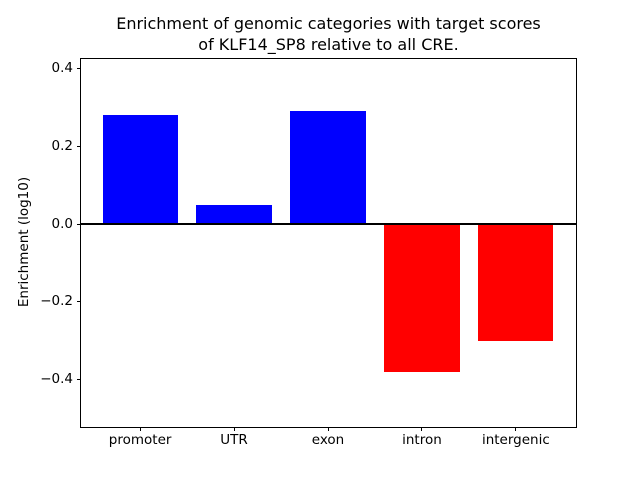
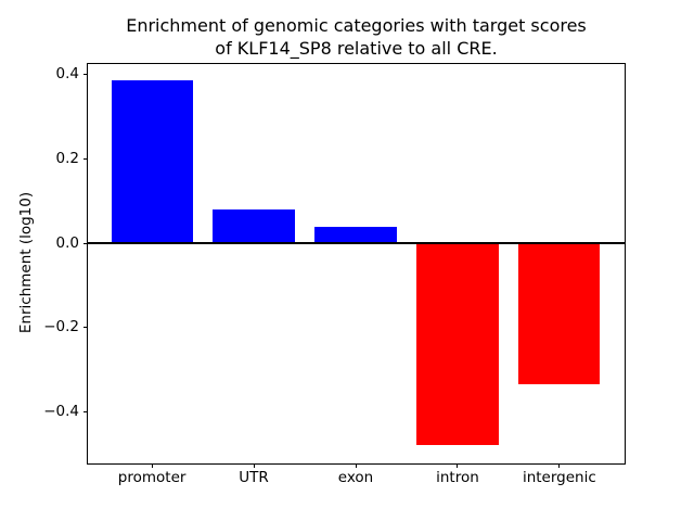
promoter: 0.28 -> 0.39
UTR: 0.05 -> 0.08
exon: 0.29 -> 0.04
intron: -0.38 -> -0.48
intergenic: -0.30 -> -0.34
